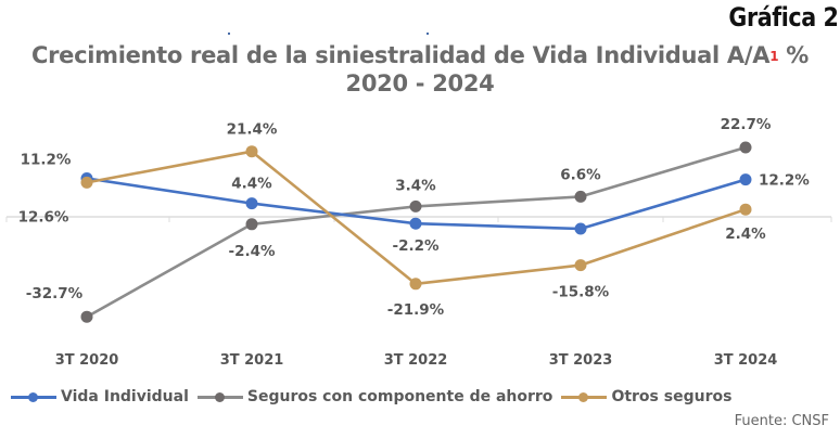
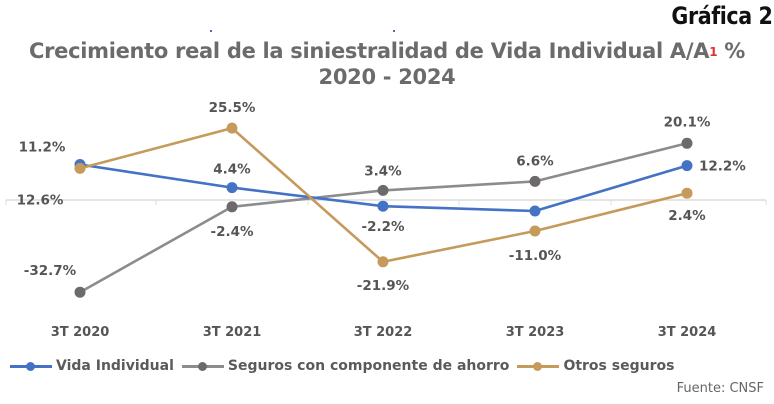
Otros seguros/3T 2021: 21.4% -> 25.5%
Otros seguros/3T 2023: -15.8% -> -11.0%
Seguros con componente de ahorro/3T 2024: 22.7% -> 20.1%
